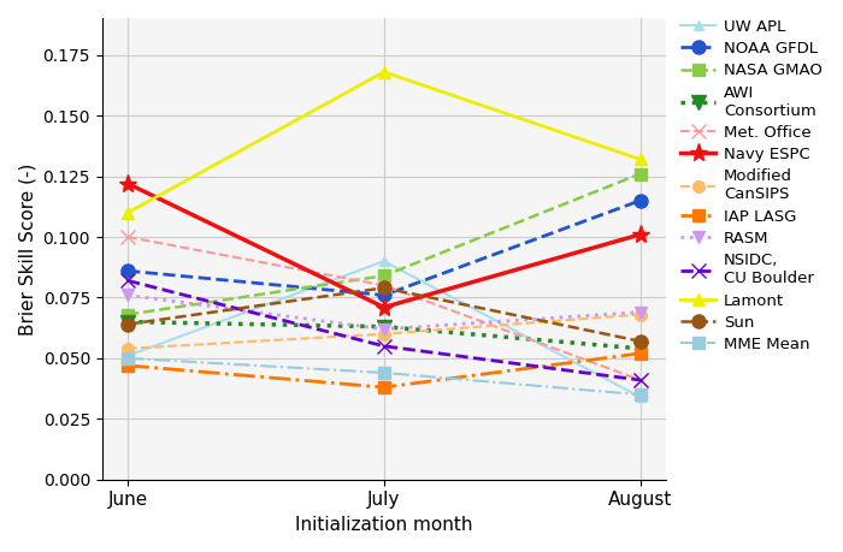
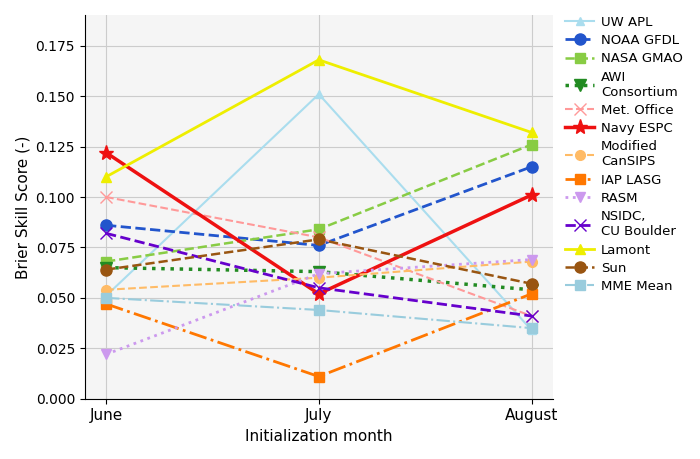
RASM/June: 0.076 -> 0.022
UW APL/July: 0.090 -> 0.151
Navy ESPC/July: 0.071 -> 0.052
IAP LASG/July: 0.038 -> 0.011
